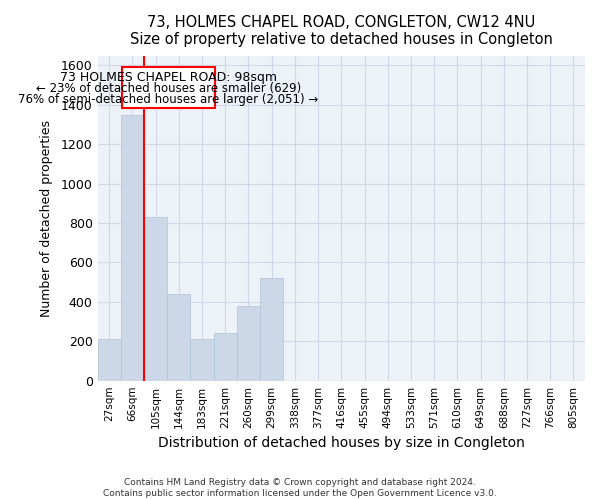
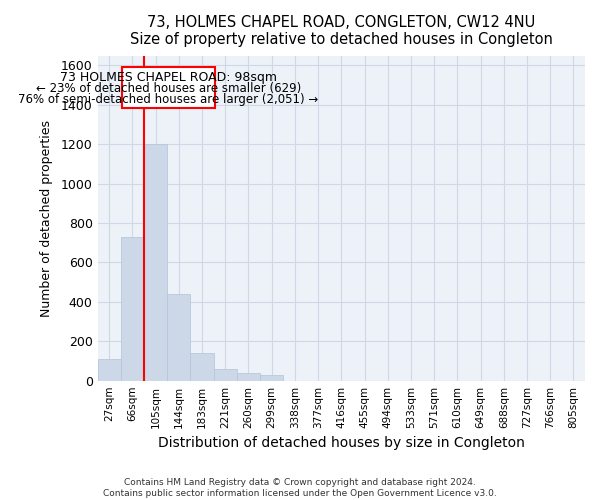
27sqm: 210 -> 110
66sqm: 1350 -> 730
105sqm: 830 -> 1200
183sqm: 210 -> 140
221sqm: 240 -> 60
260sqm: 380 -> 40
299sqm: 520 -> 30
